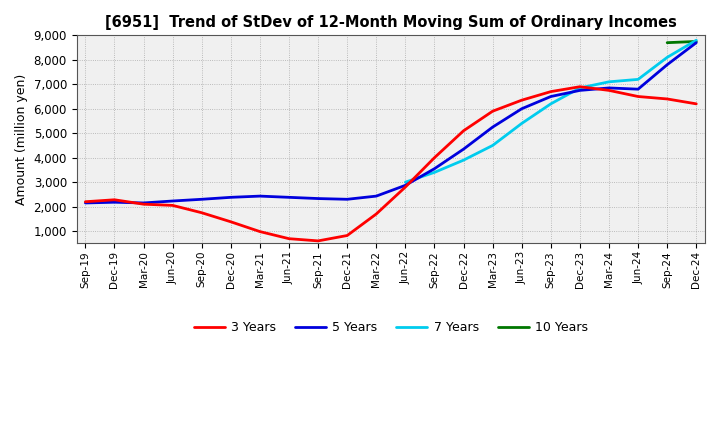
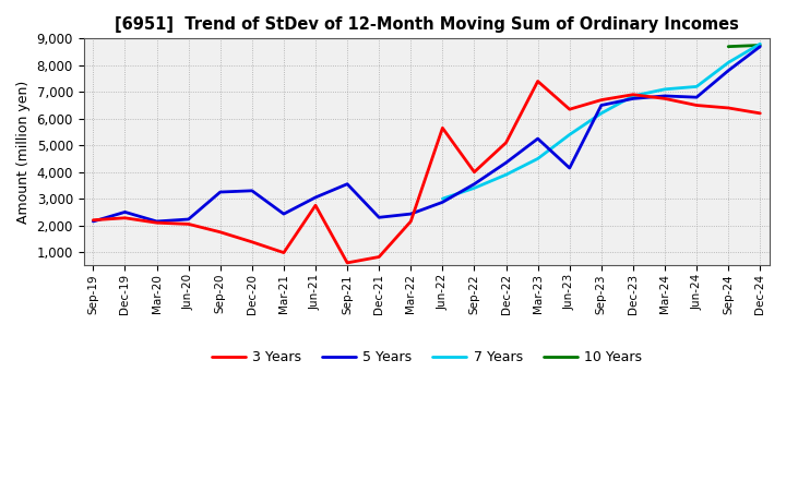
5 Years/Dec-19: 2,180 -> 2,500
5 Years/Sep-20: 2,300 -> 3,250
5 Years/Dec-20: 2,380 -> 3,300
3 Years/Jun-21: 690 -> 2,750
5 Years/Jun-21: 2,380 -> 3,050
5 Years/Sep-21: 2,330 -> 3,550
3 Years/Mar-22: 1,700 -> 2,150
3 Years/Jun-22: 2,800 -> 5,650
3 Years/Mar-23: 5,900 -> 7,400
5 Years/Jun-23: 6,000 -> 4,150
